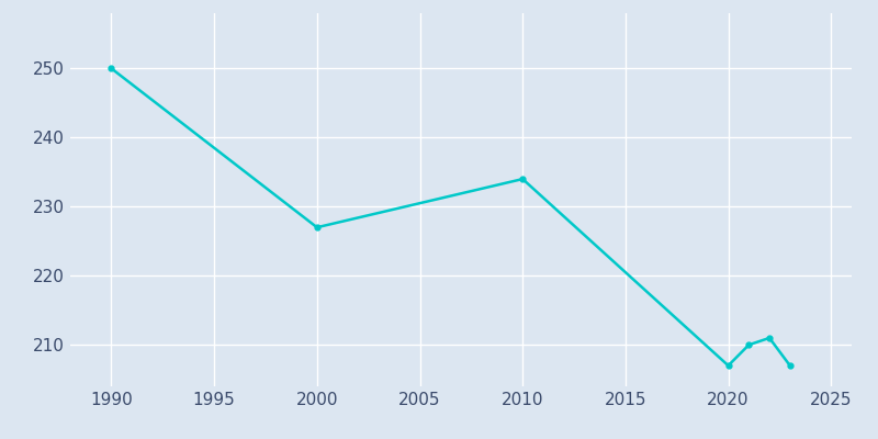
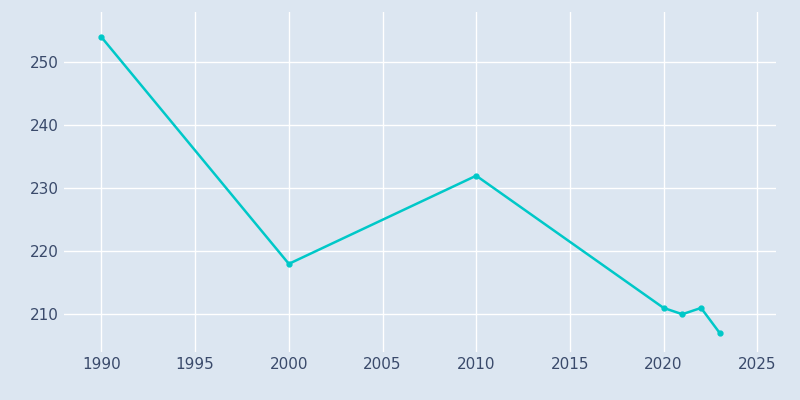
1990: 250 -> 254
2000: 227 -> 218
2010: 234 -> 232
2020: 207 -> 211
